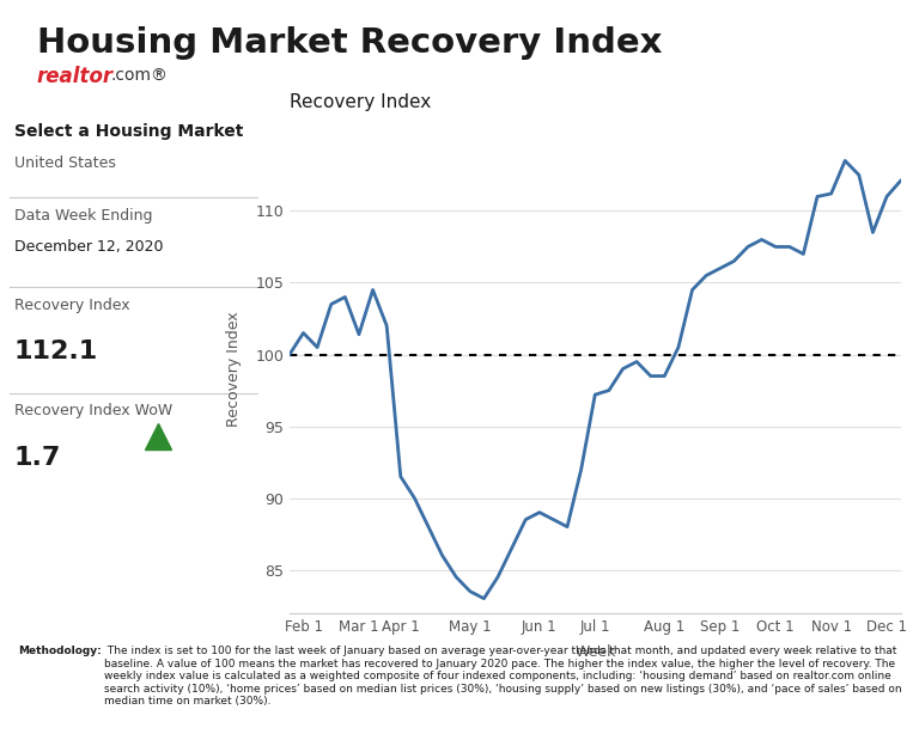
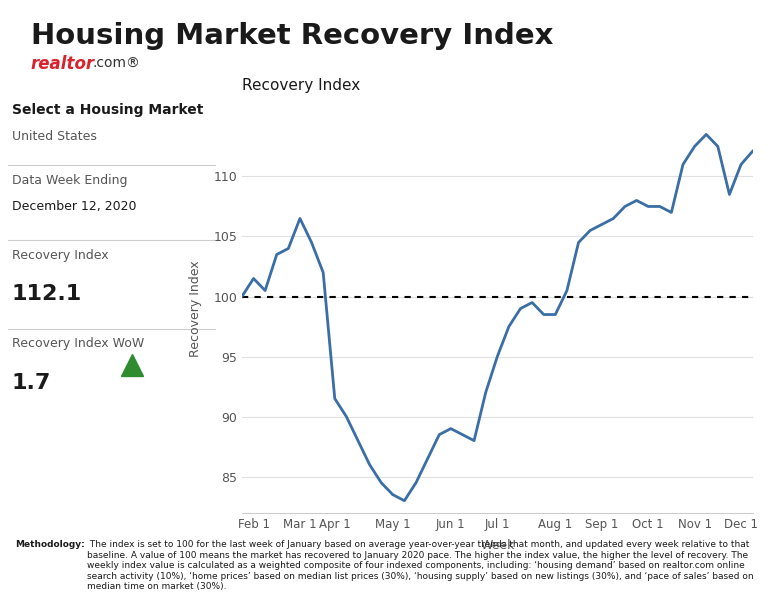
Mar 1: 101.4 -> 106.5
Jul 1: 97.2 -> 95.0
Nov 1: 111.2 -> 112.5
